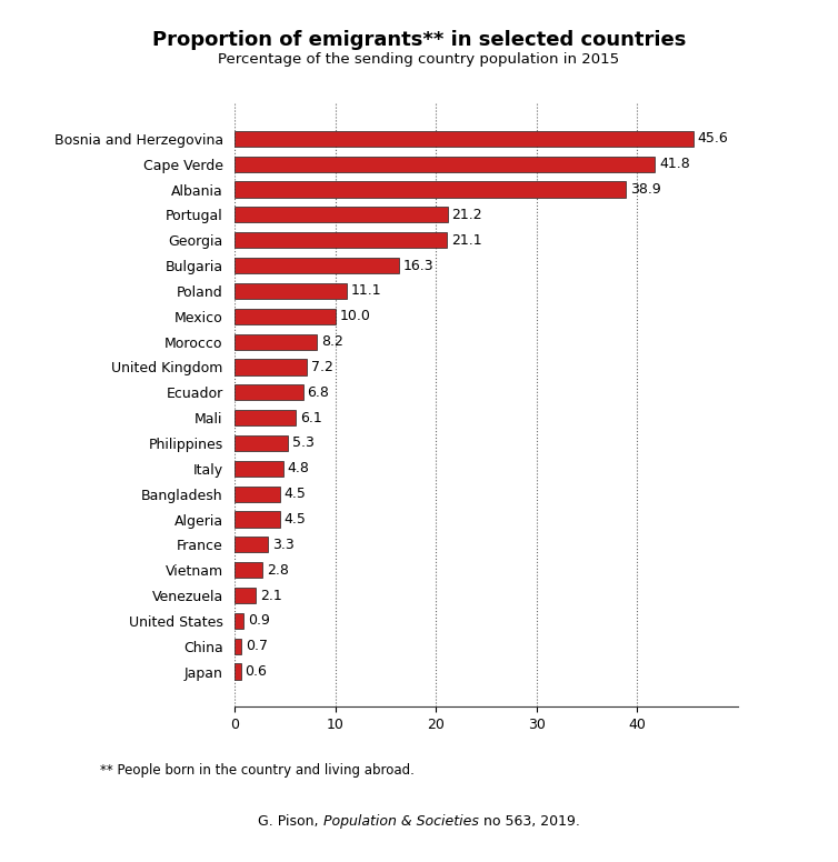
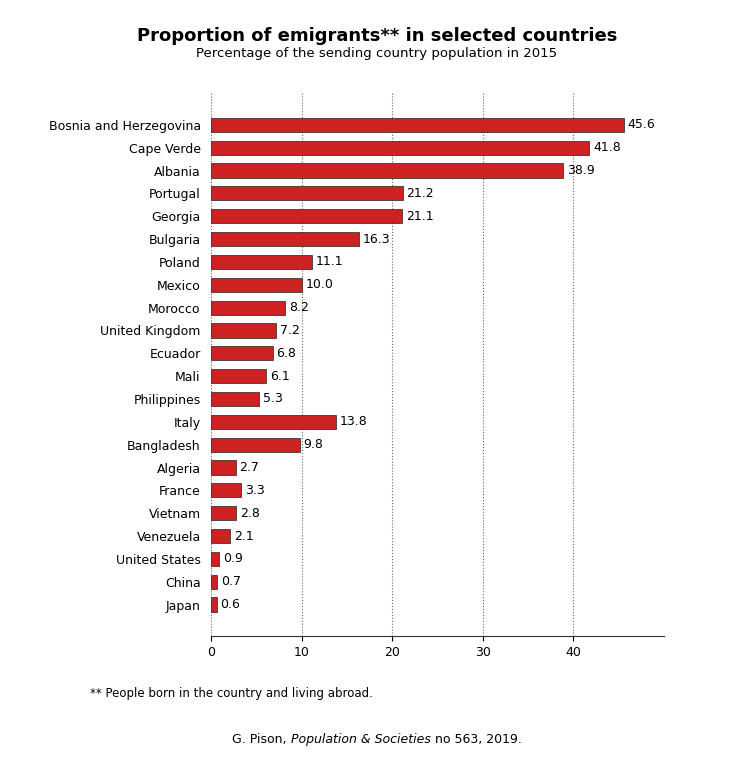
Italy: 4.8 -> 13.8
Bangladesh: 4.5 -> 9.8
Algeria: 4.5 -> 2.7
